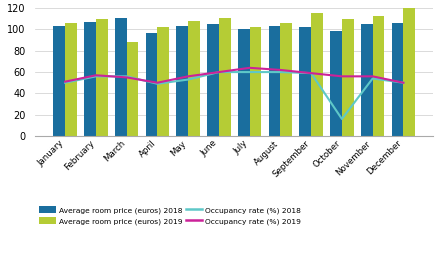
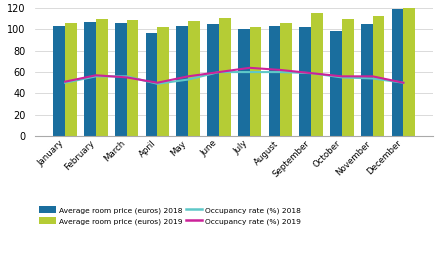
Average room price (euros) 2018/March: 111 -> 106
Average room price (euros) 2019/March: 88 -> 109
Occupancy rate (%) 2018/October: 16 -> 55
Average room price (euros) 2018/December: 106 -> 119
